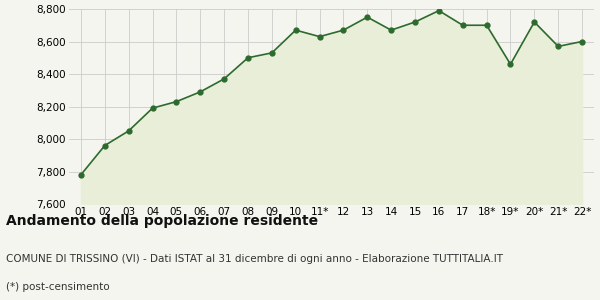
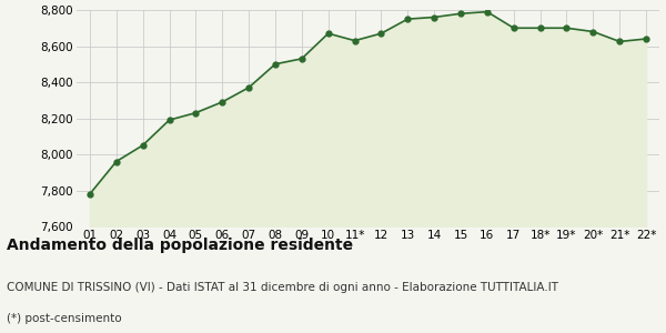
14: 8,670 -> 8,760
15: 8,720 -> 8,780
19*: 8,460 -> 8,700
20*: 8,720 -> 8,680
21*: 8,570 -> 8,620
22*: 8,600 -> 8,640
